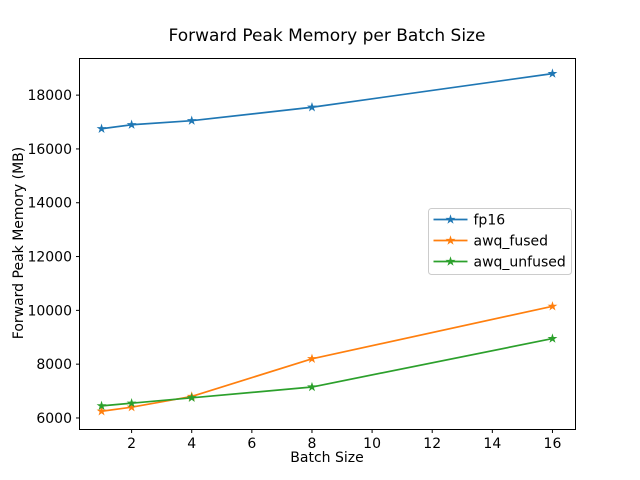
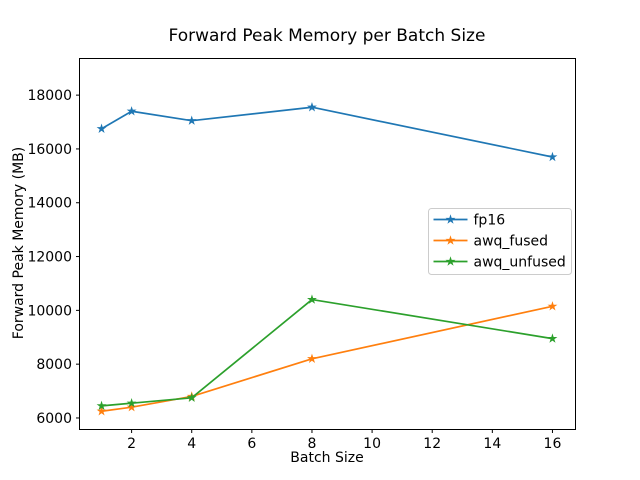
fp16/2: 16900 -> 17400
awq_unfused/8: 7200 -> 10400
fp16/16: 18800 -> 15700
